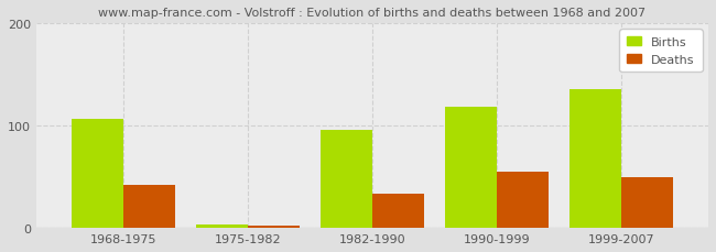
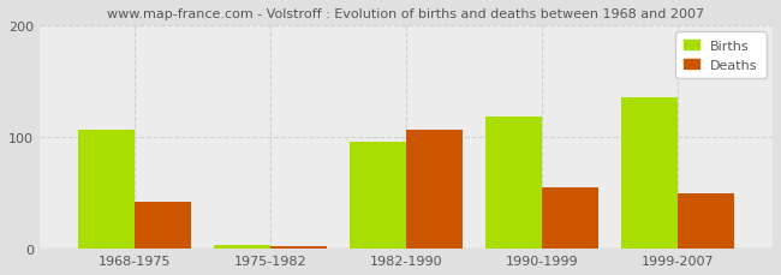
Deaths/1982-1990: 33 -> 106
